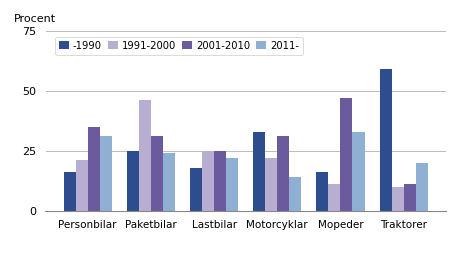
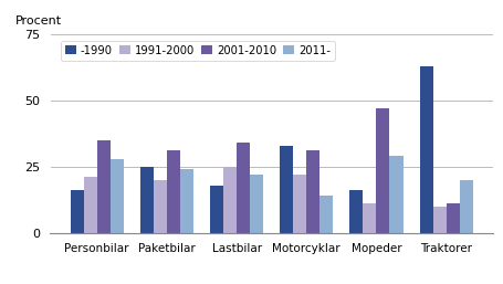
2011-/Personbilar: 31 -> 28
1991-2000/Paketbilar: 46 -> 20
2001-2010/Lastbilar: 25 -> 34
2011-/Mopeder: 33 -> 29
-1990/Traktorer: 59 -> 63
